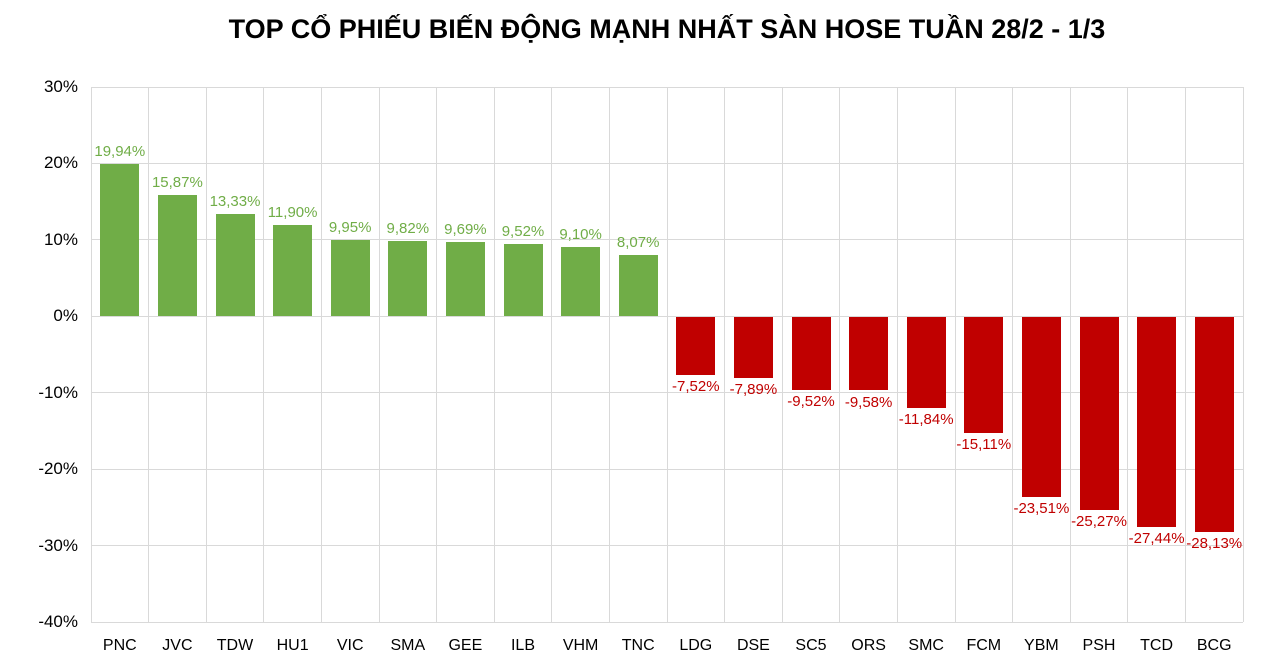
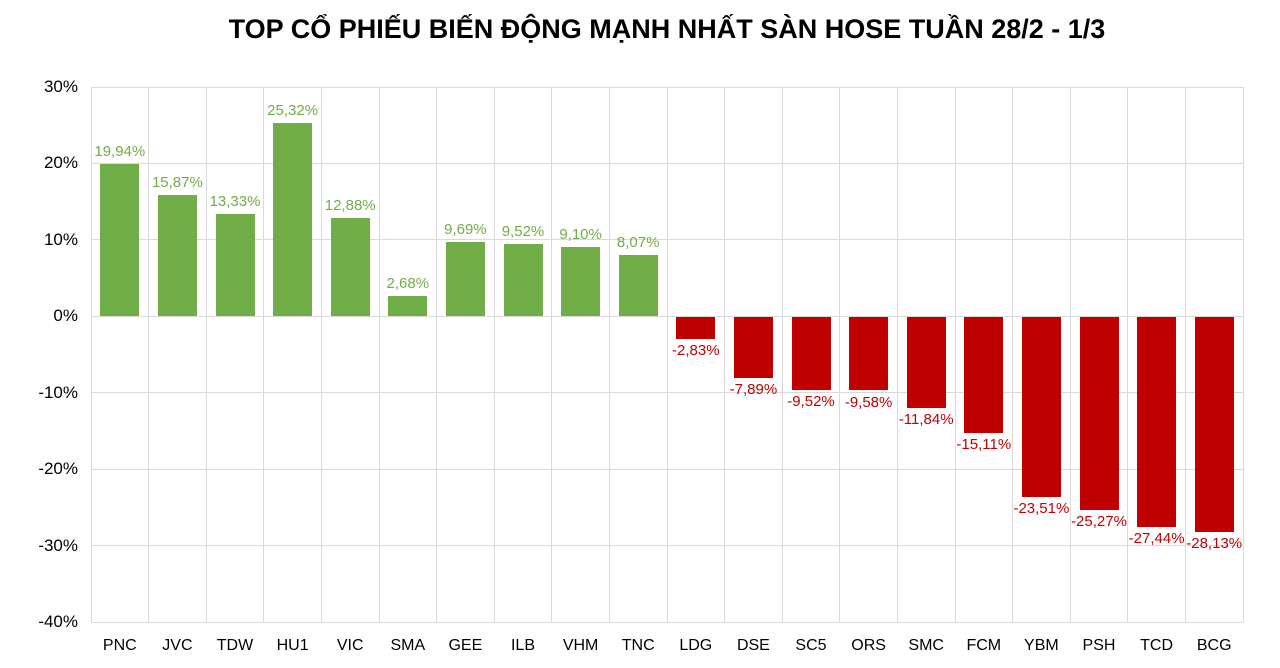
HU1: 11,90% -> 25,32%
VIC: 9,95% -> 12,88%
SMA: 9,82% -> 2,68%
LDG: -7,52% -> -2,83%
